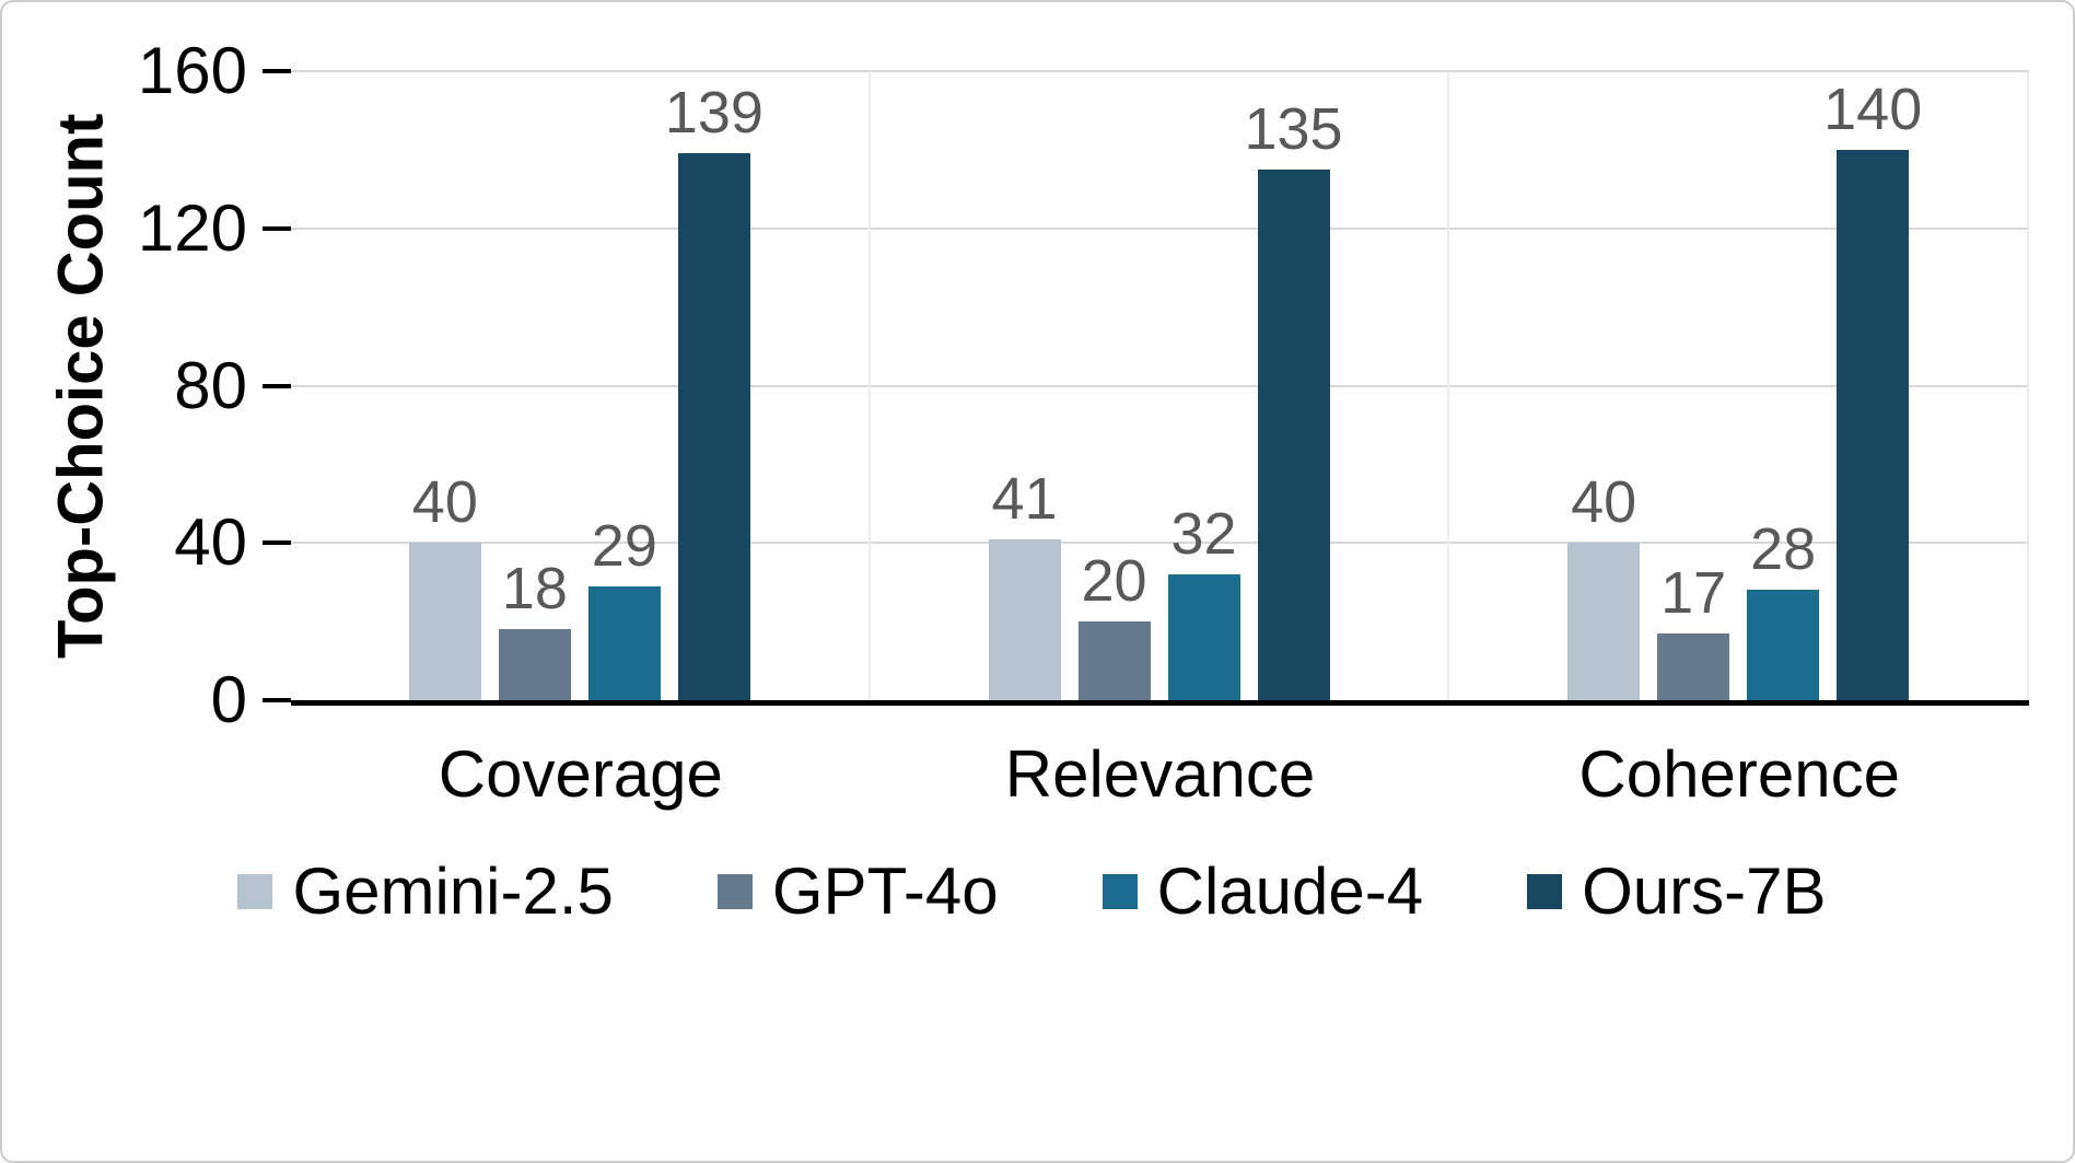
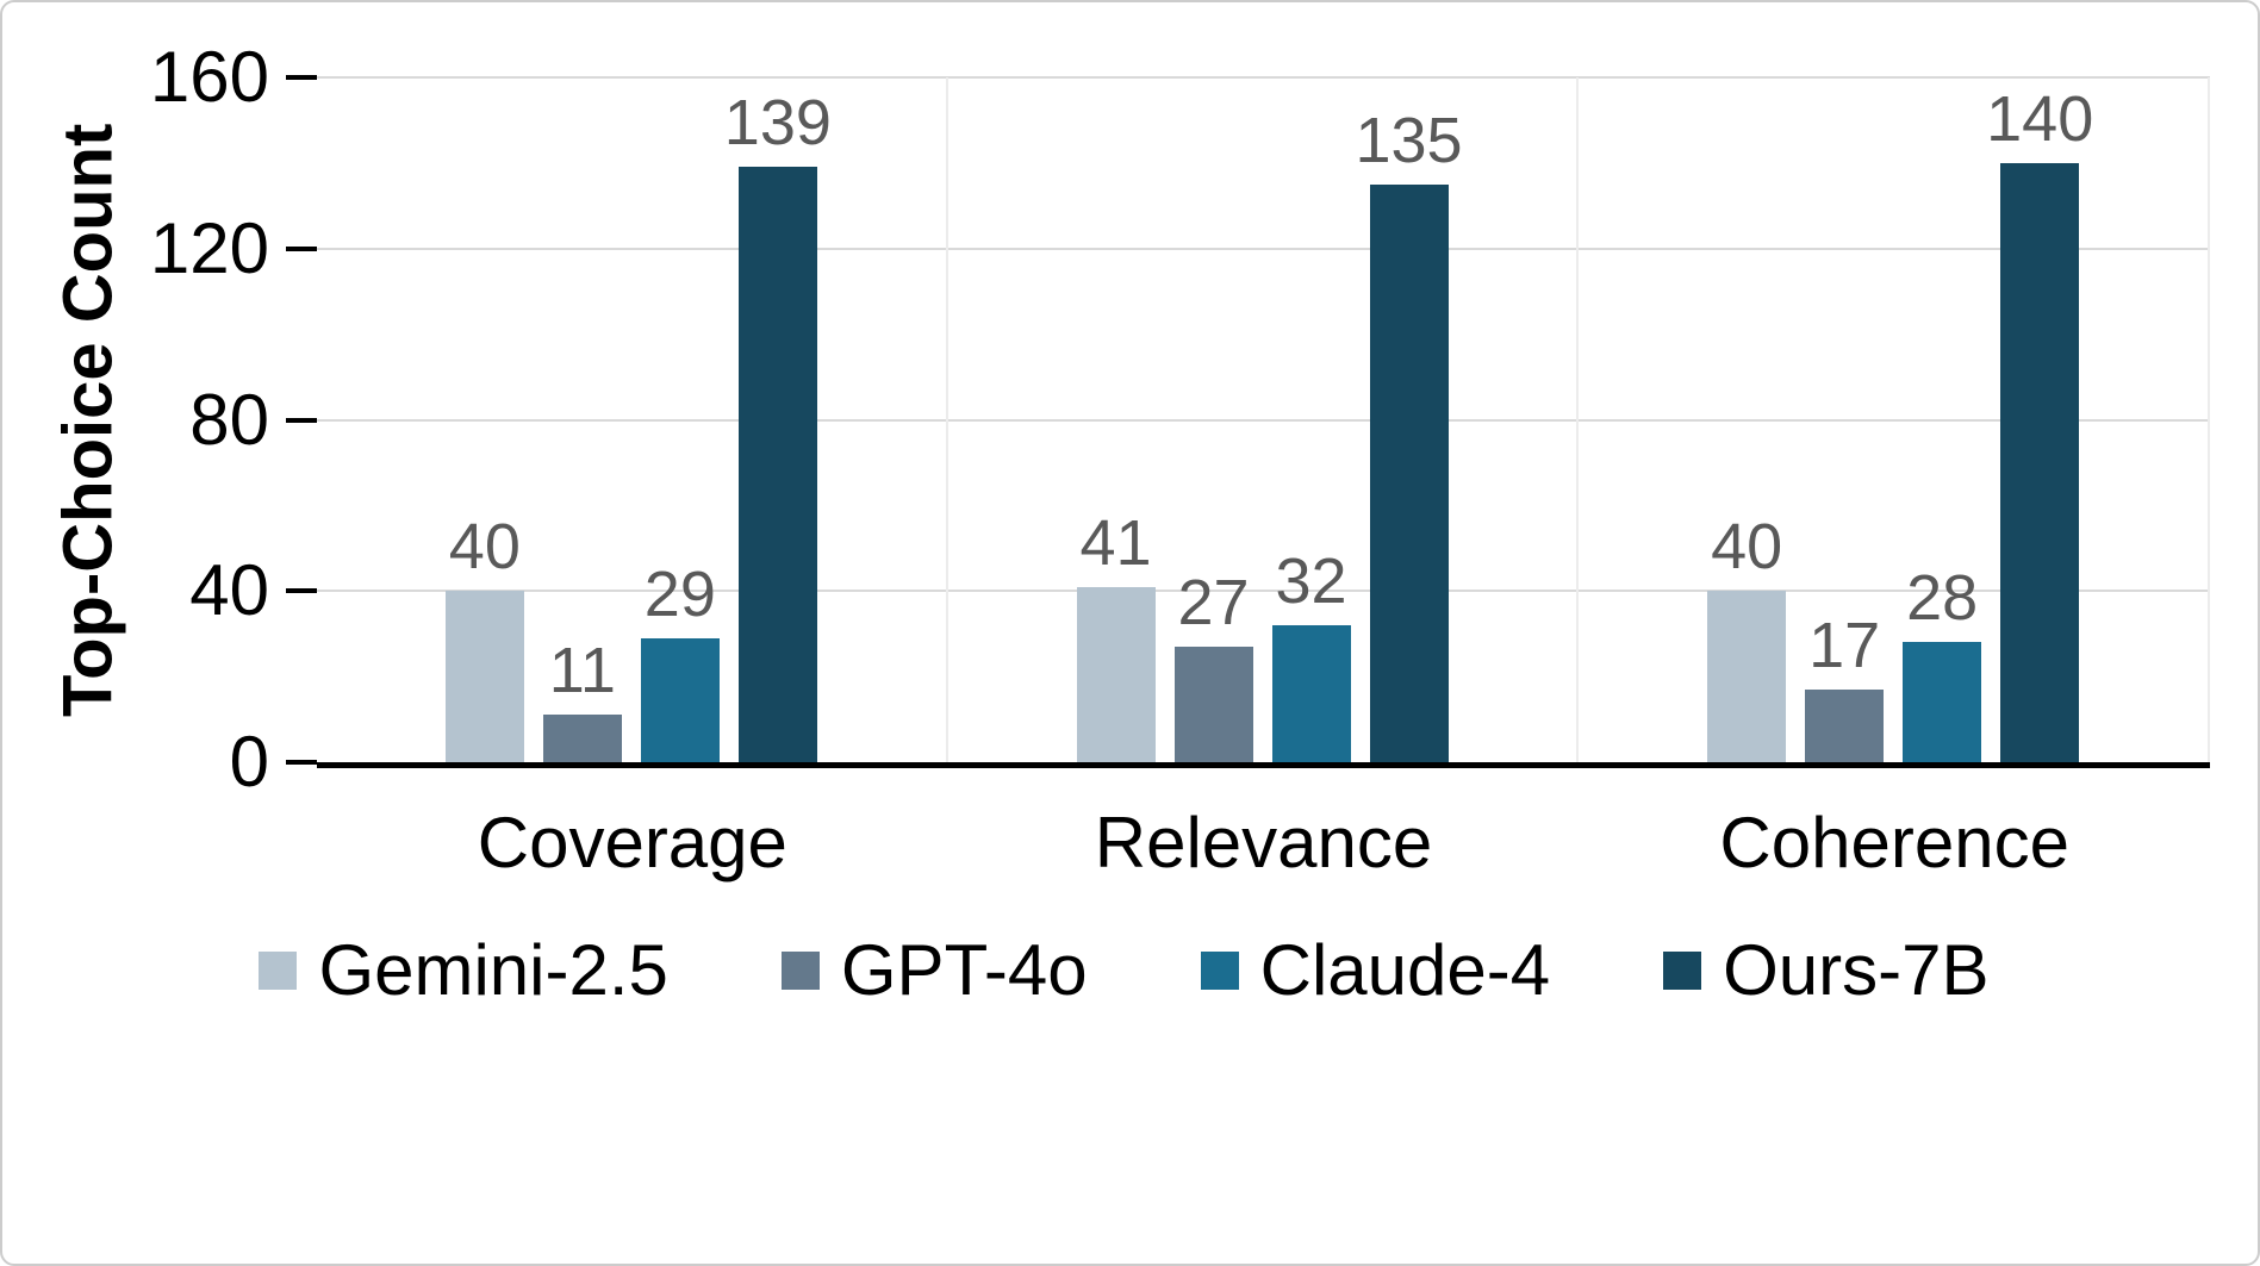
GPT-4o/Coverage: 18 -> 11
GPT-4o/Relevance: 20 -> 27
